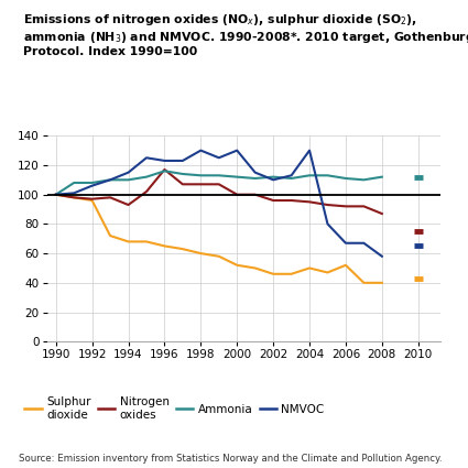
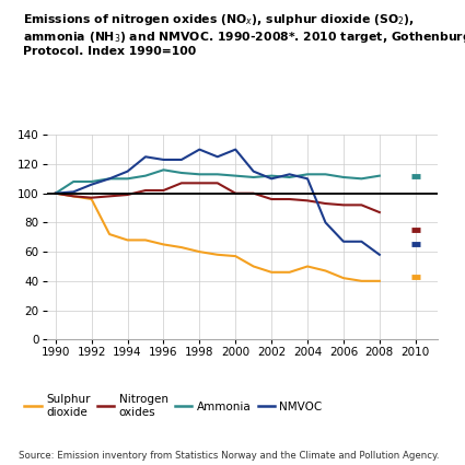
Nitrogen oxides/1994: 93 -> 99
Nitrogen oxides/1996: 117 -> 102
Sulphur dioxide/2000: 52 -> 57
NMVOC/2004: 130 -> 110
Sulphur dioxide/2006: 52 -> 42
